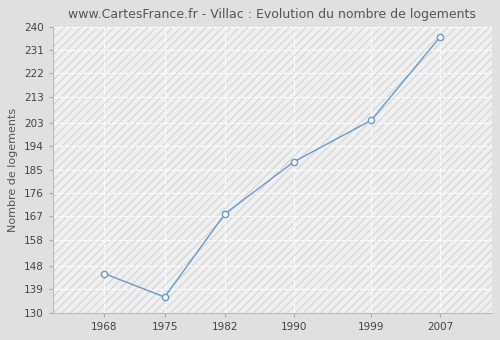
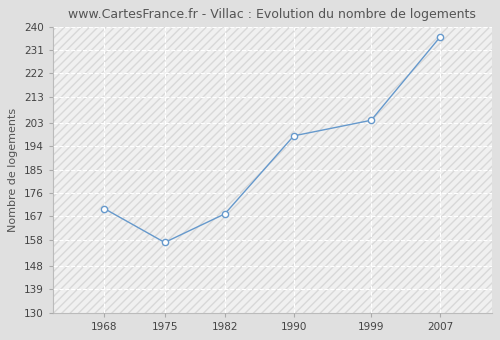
1968: 145 -> 170
1975: 136 -> 157
1990: 188 -> 198
